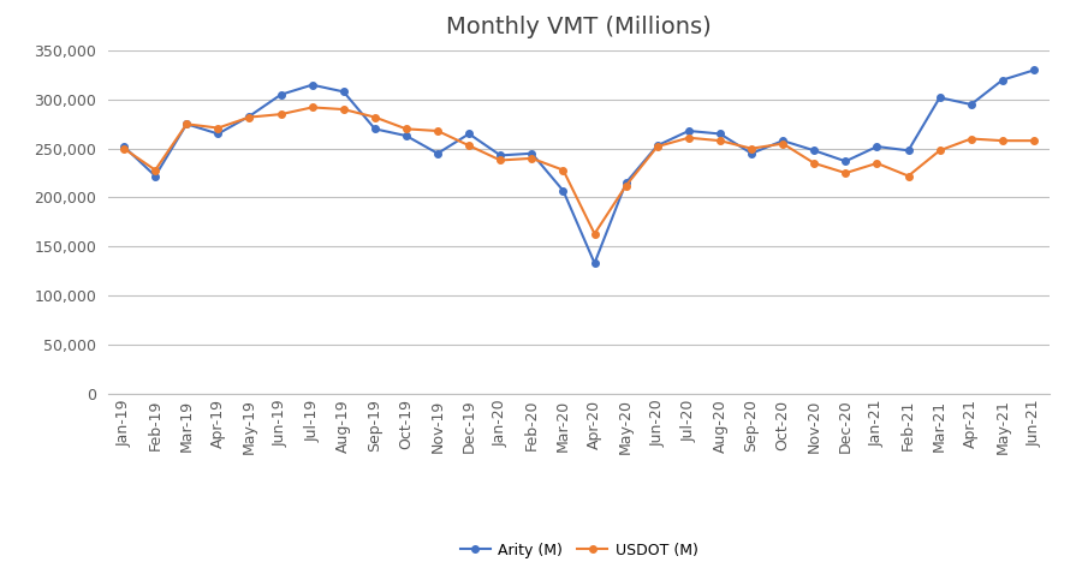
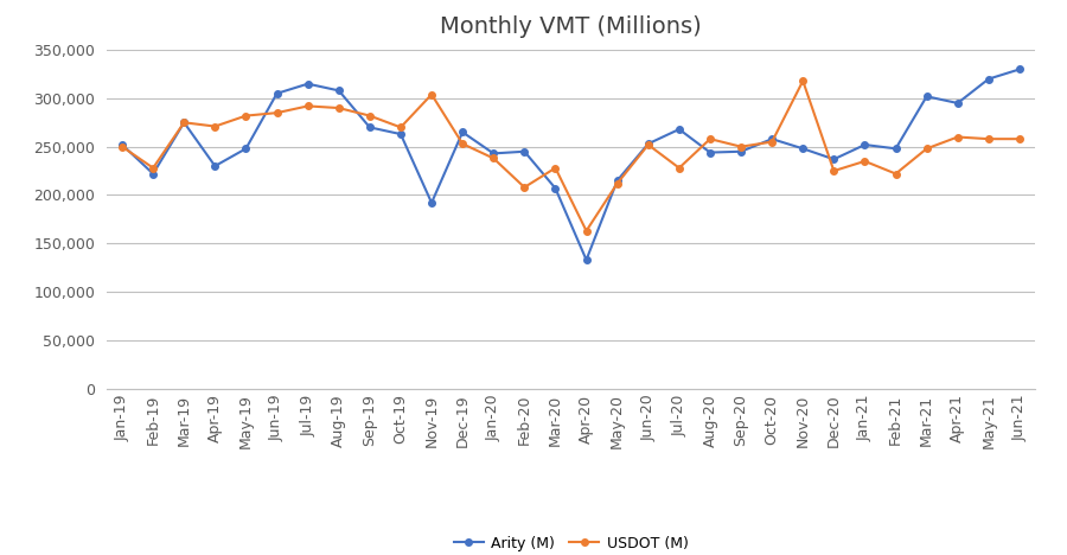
Arity (M)/Apr-19: 265,000 -> 230,000
Arity (M)/May-19: 283,000 -> 248,000
Arity (M)/Nov-19: 245,000 -> 192,000
USDOT (M)/Nov-19: 268,000 -> 304,000
USDOT (M)/Feb-20: 240,000 -> 208,000
USDOT (M)/Jul-20: 261,000 -> 228,000
Arity (M)/Aug-20: 265,000 -> 244,000
USDOT (M)/Nov-20: 235,000 -> 318,000
